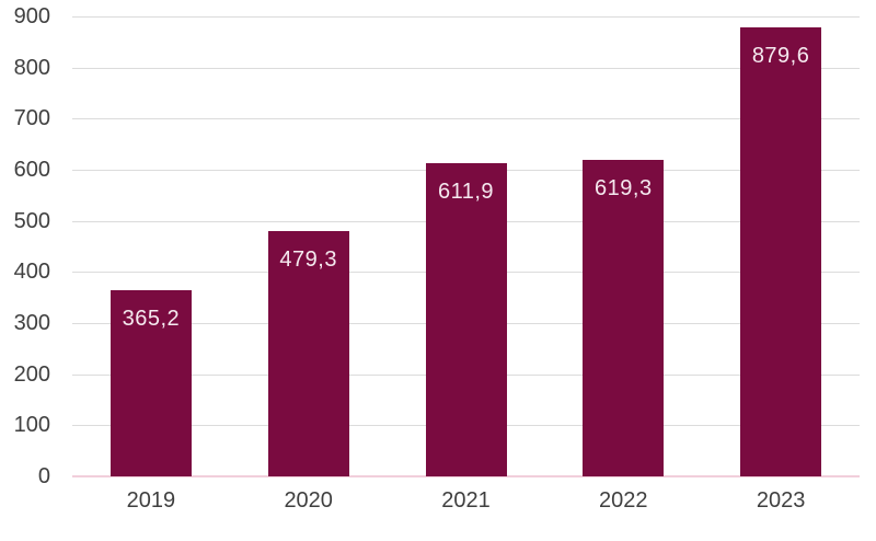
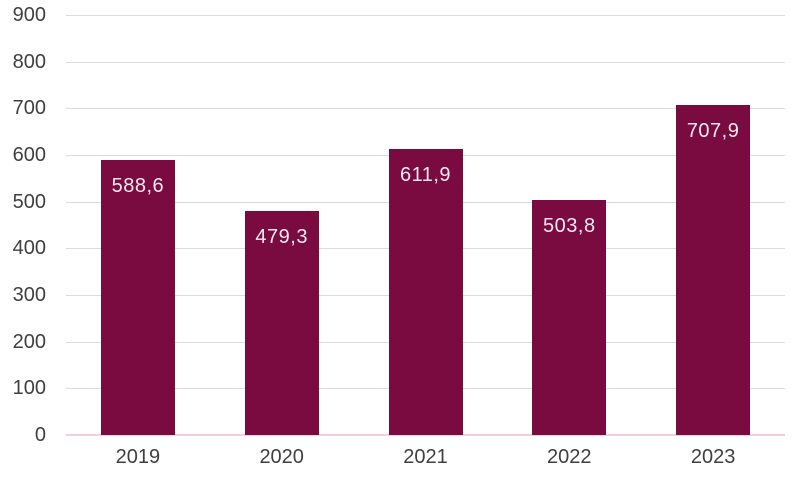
2019: 365,2 -> 588,6
2022: 619,3 -> 503,8
2023: 879,6 -> 707,9
